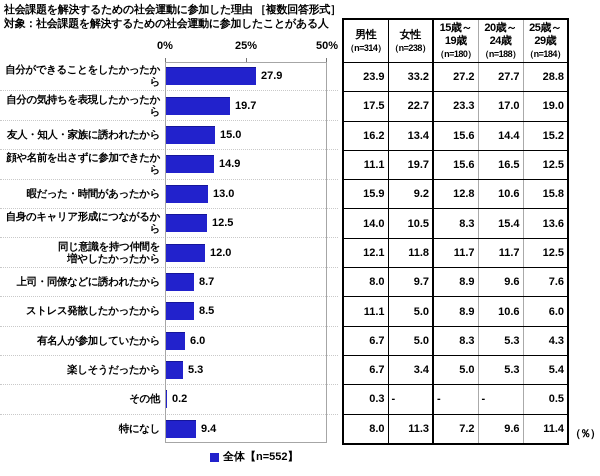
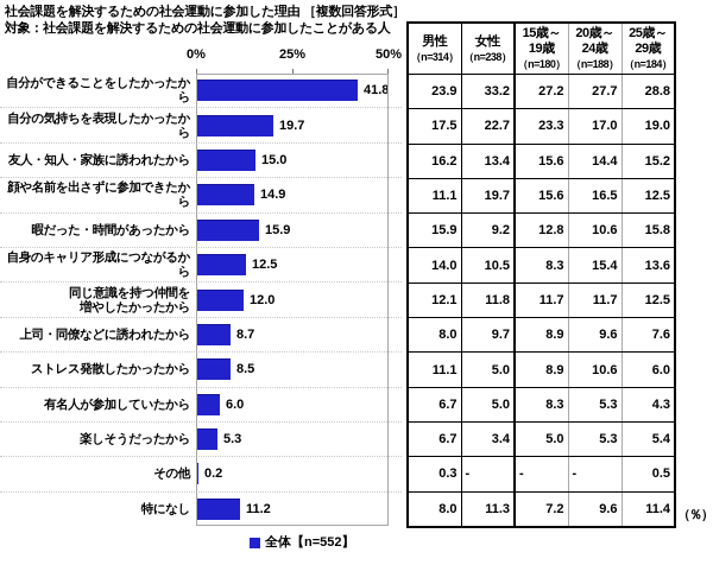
自分ができることをしたかったから: 27.9 -> 41.8
暇だった・時間があったから: 13.0 -> 15.9
特になし: 9.4 -> 11.2
